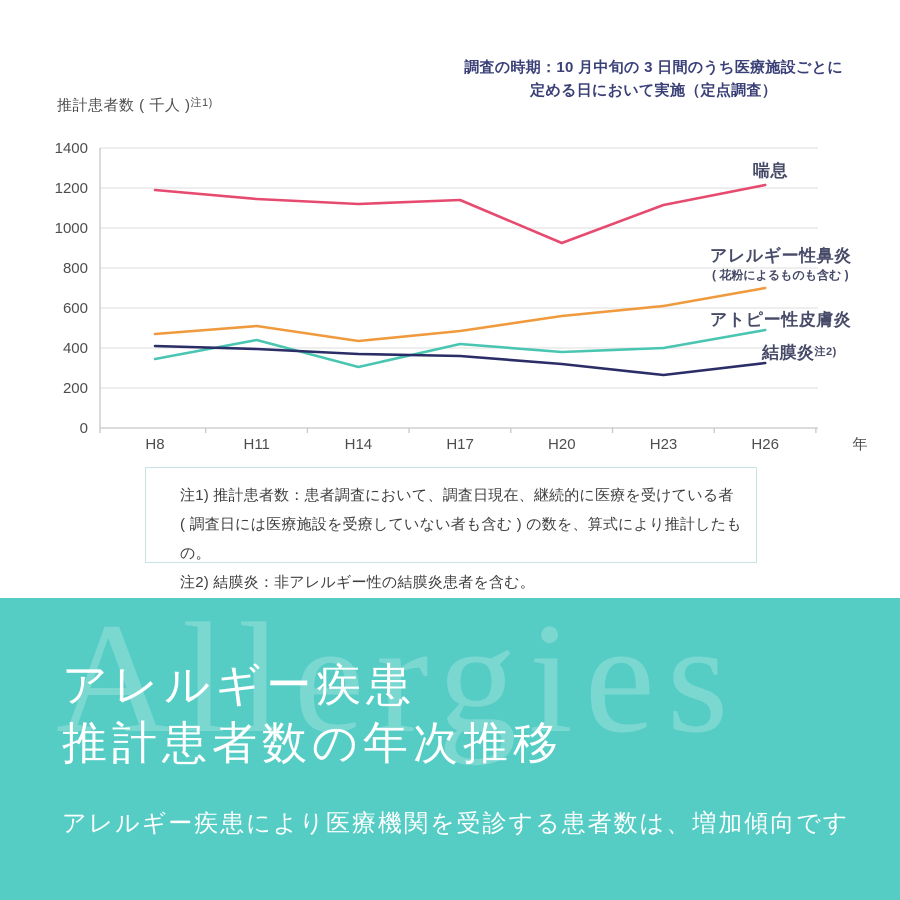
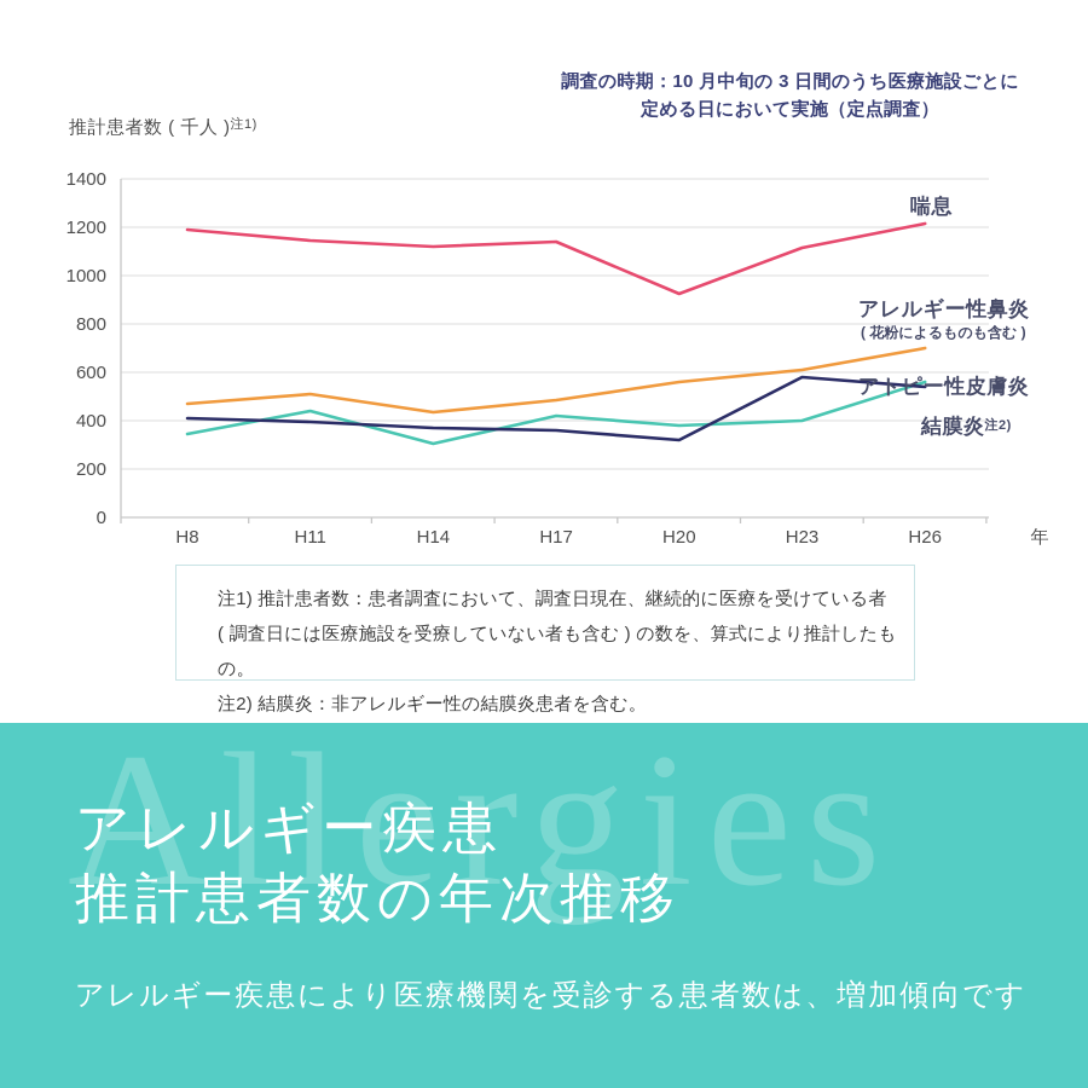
結膜炎/H23: 260 -> 580
アトピー性皮膚炎/H26: 490 -> 560
結膜炎/H26: 320 -> 540
